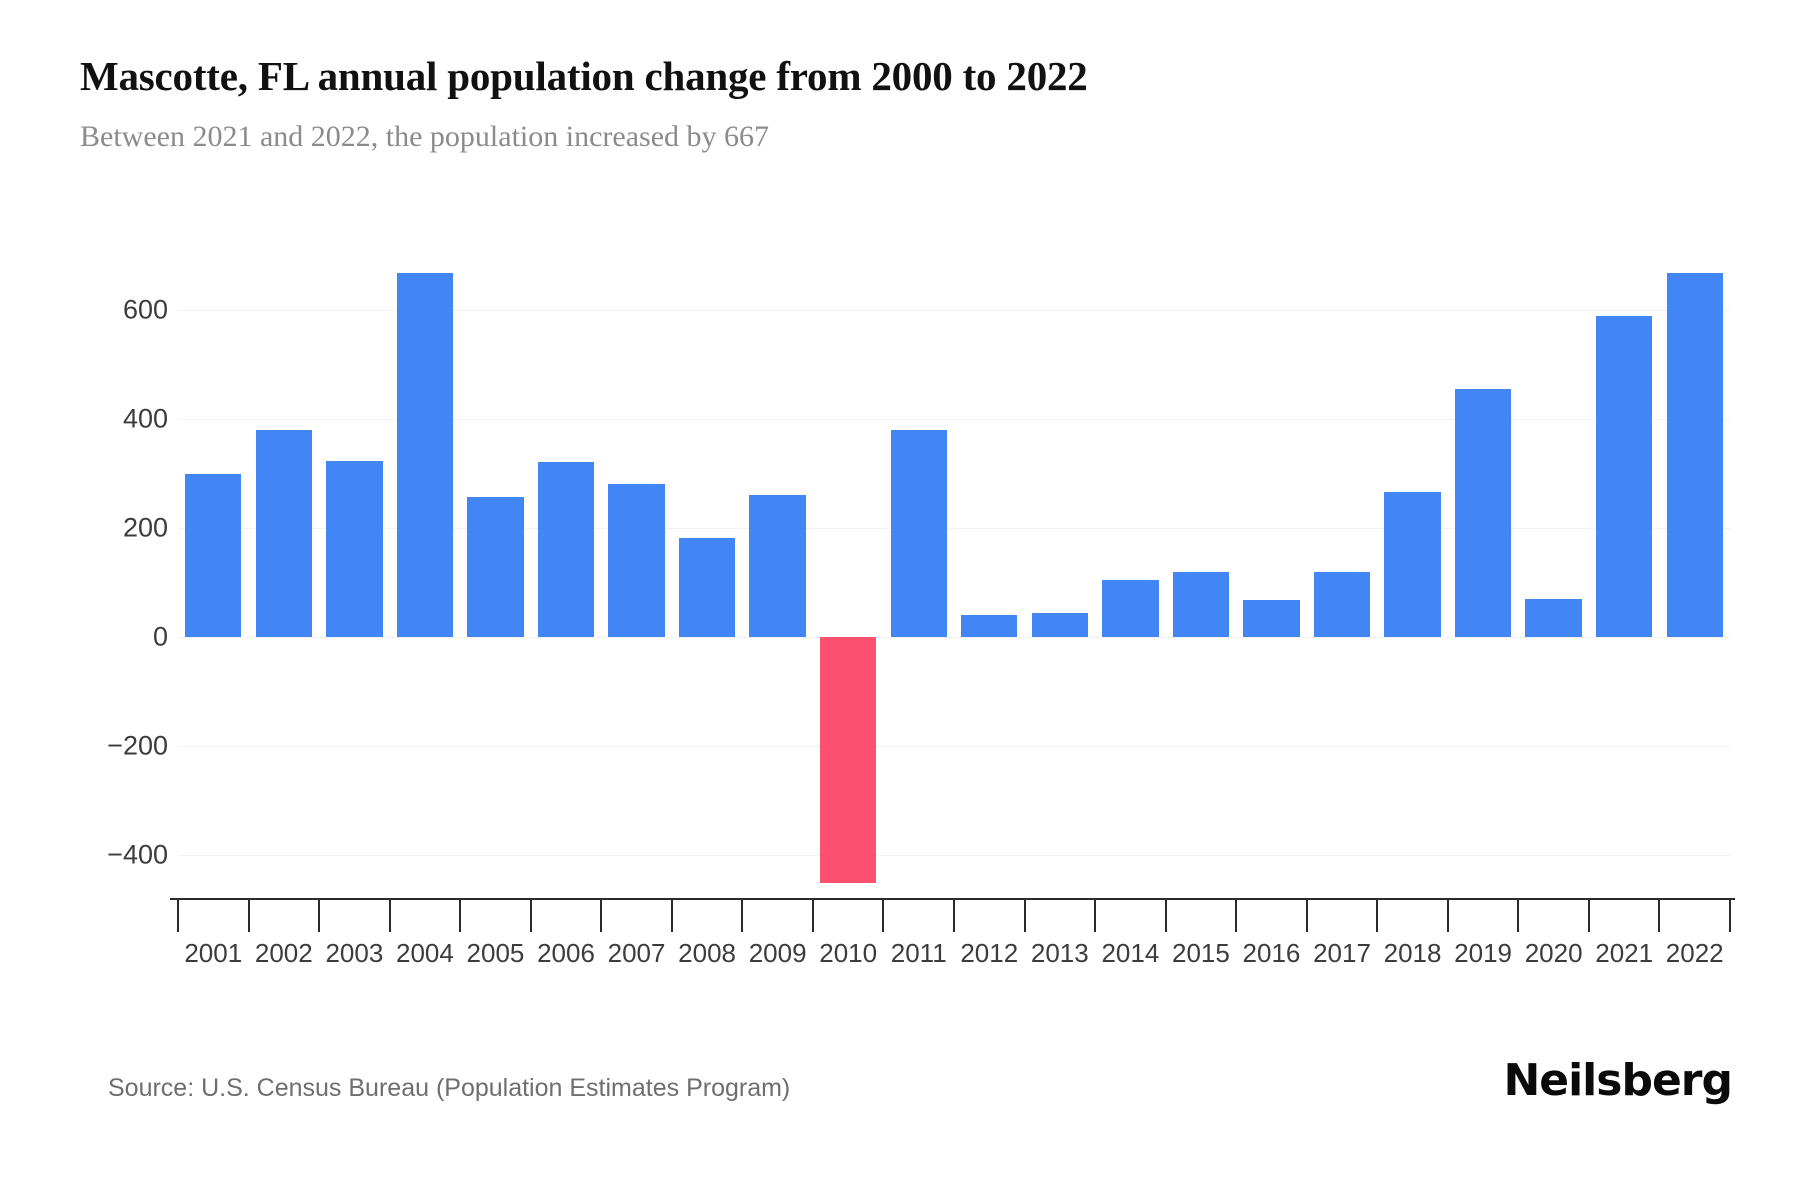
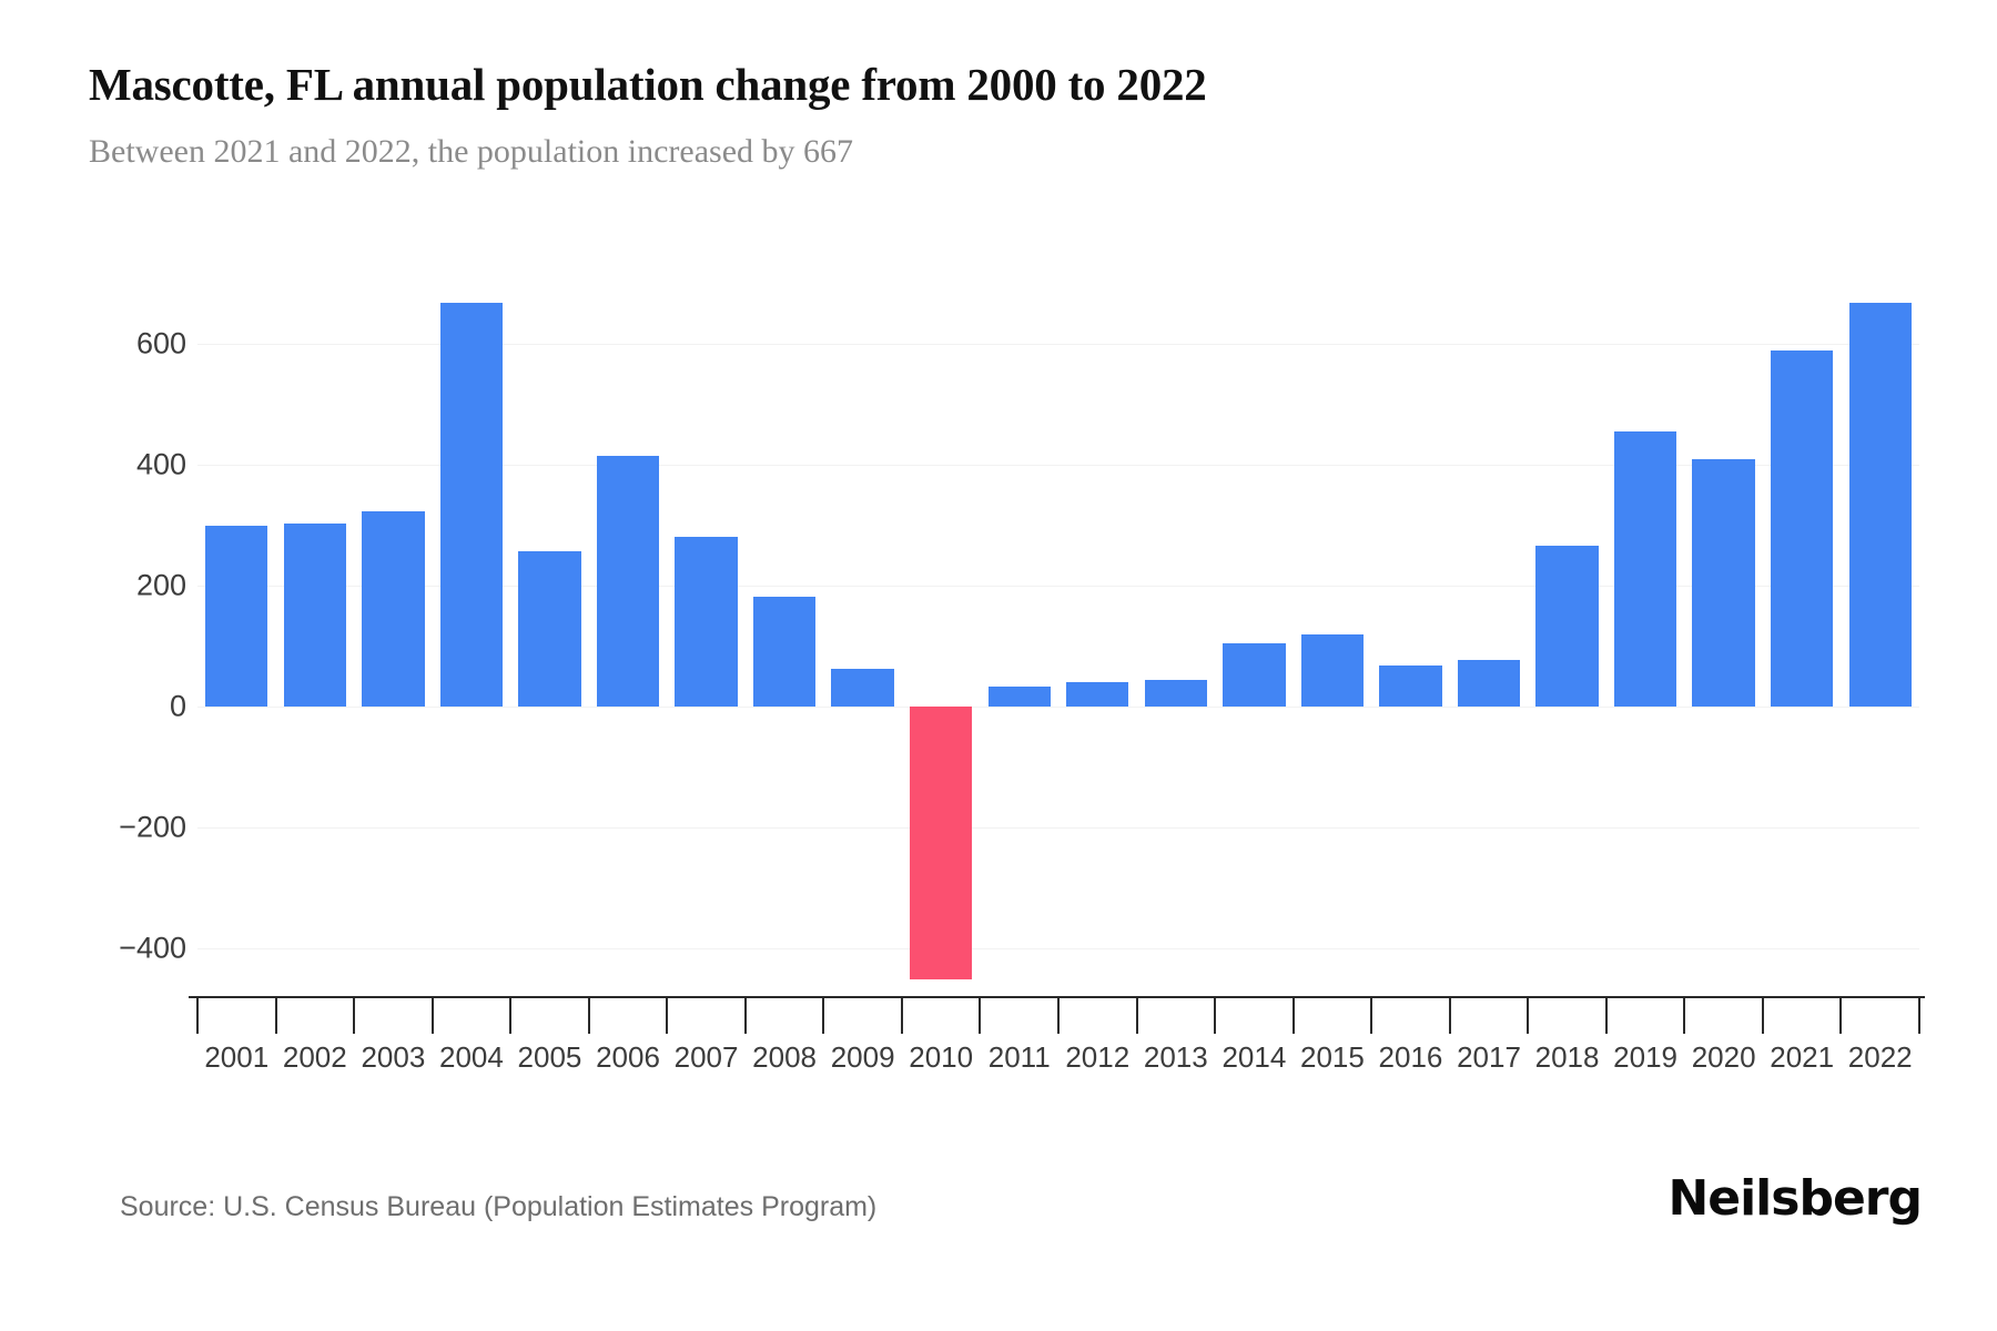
2002: 380 -> 300
2006: 320 -> 420
2009: 260 -> 60
2011: 380 -> 30
2017: 120 -> 80
2020: 70 -> 410
